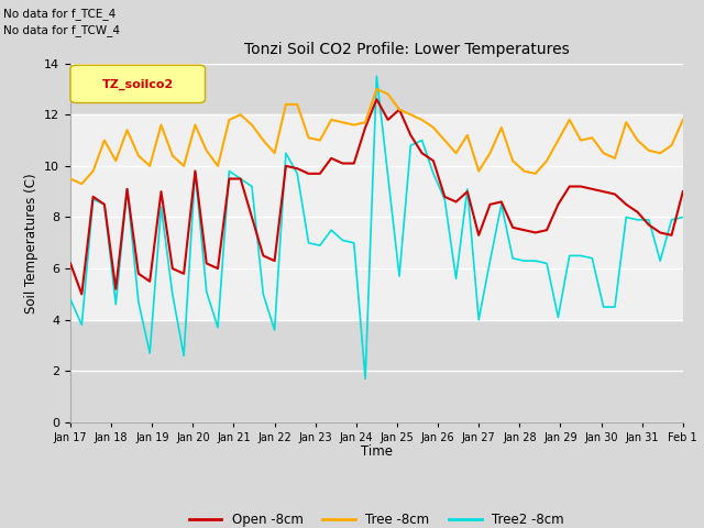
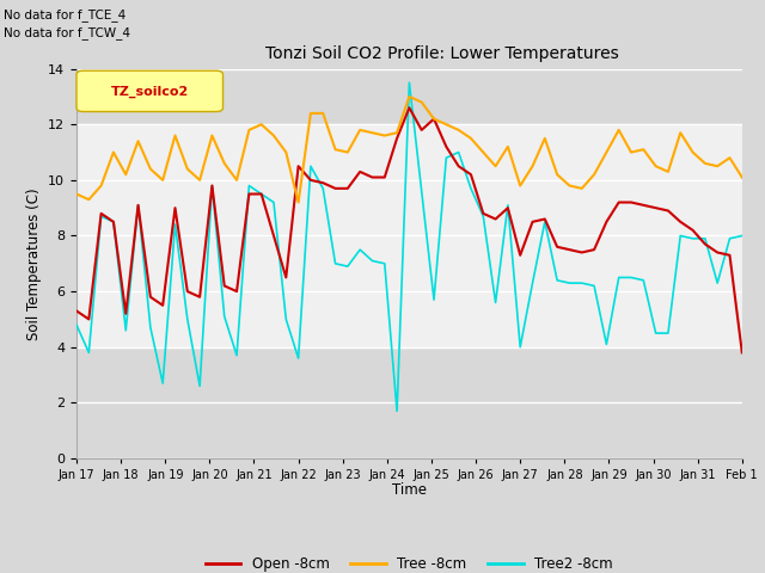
Open -8cm/Jan 17: 6.2 -> 5.3
Open -8cm/Jan 22: 6.3 -> 10.5
Tree -8cm/Jan 22: 10.5 -> 9.2
Open -8cm/Feb 1: 9.0 -> 3.8
Tree -8cm/Feb 1: 11.8 -> 10.1
